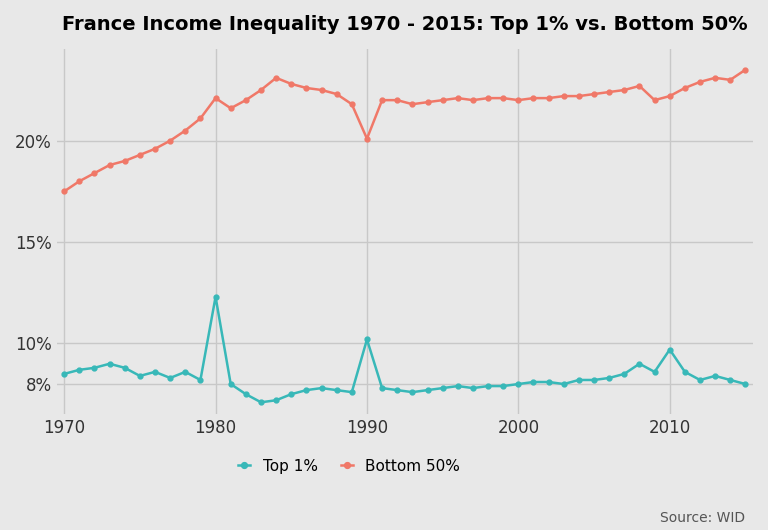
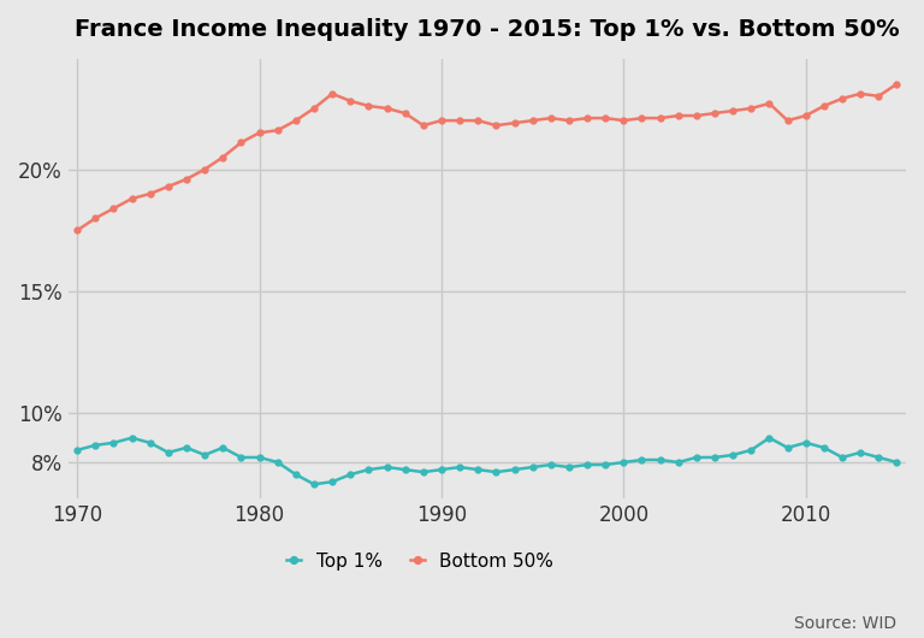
Top 1%/1980: 12.3% -> 8.2%
Bottom 50%/1980: 22.1% -> 21.5%
Top 1%/1990: 10.2% -> 7.7%
Bottom 50%/1990: 20.1% -> 22.0%
Top 1%/2010: 9.7% -> 8.8%
